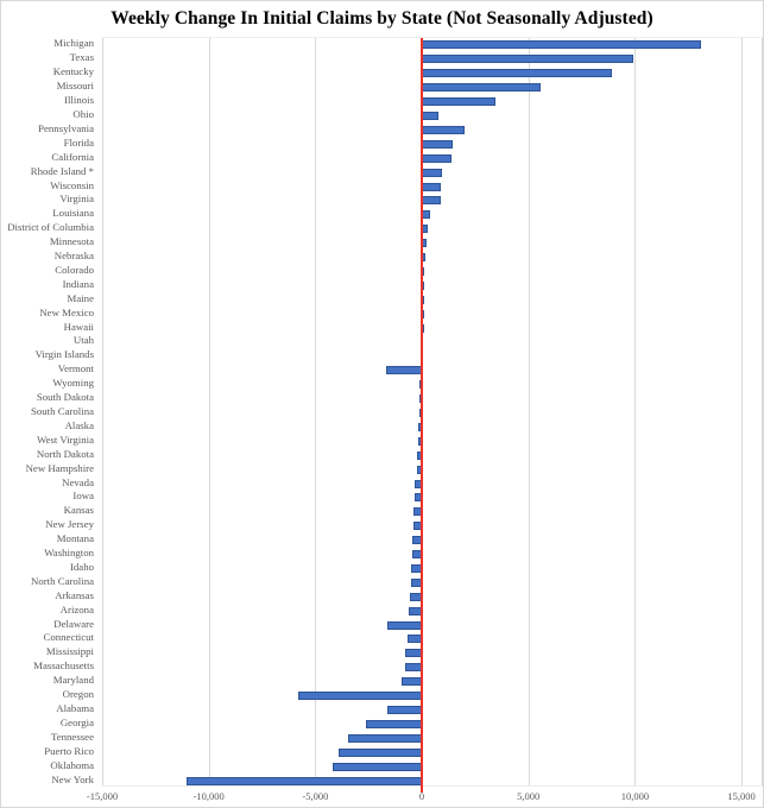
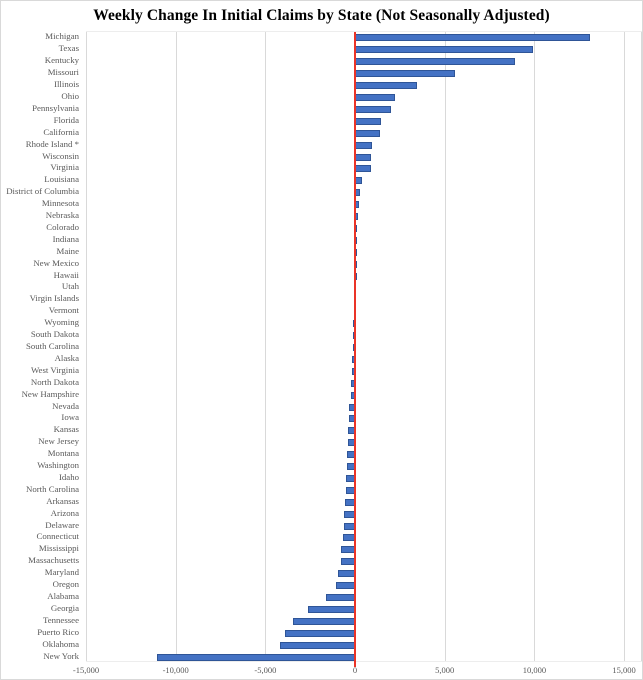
Ohio: 800 -> 2200
Vermont: -1700 -> -100
Delaware: -1600 -> -600
Oregon: -5800 -> -1100
